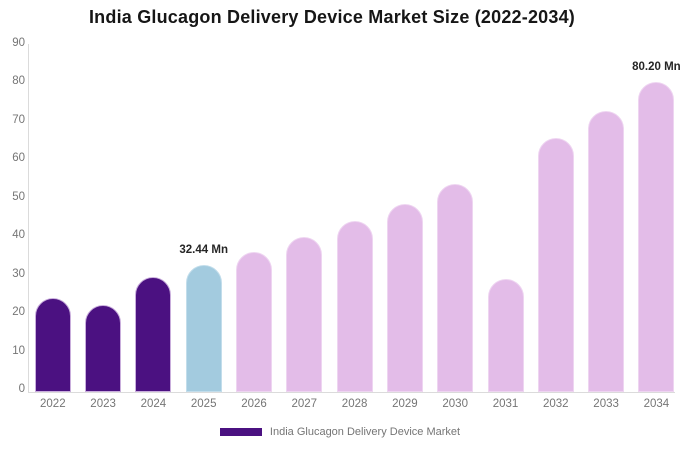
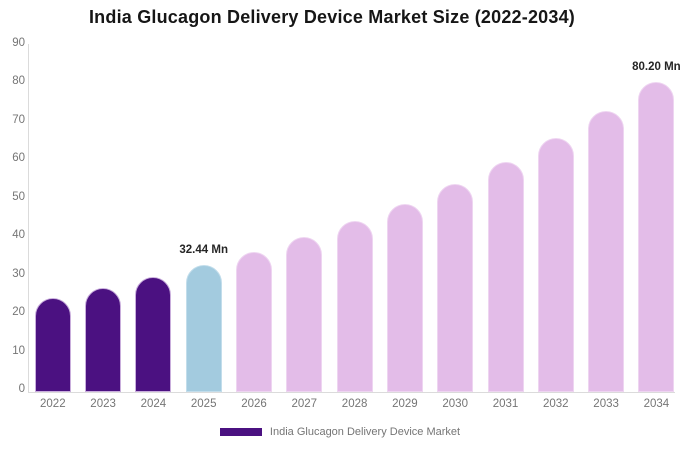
2023: 22 -> 26
2031: 29 -> 59
